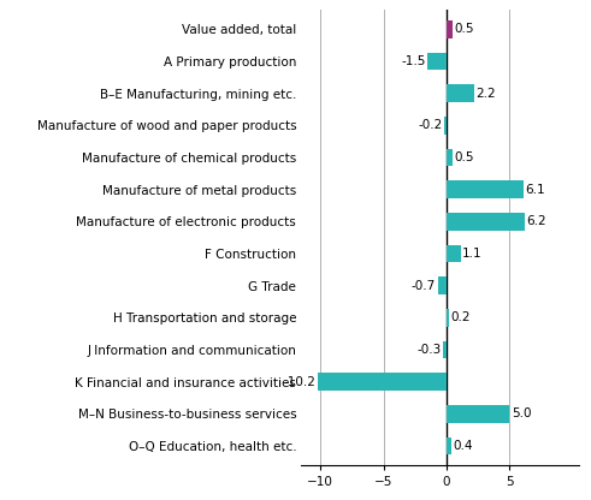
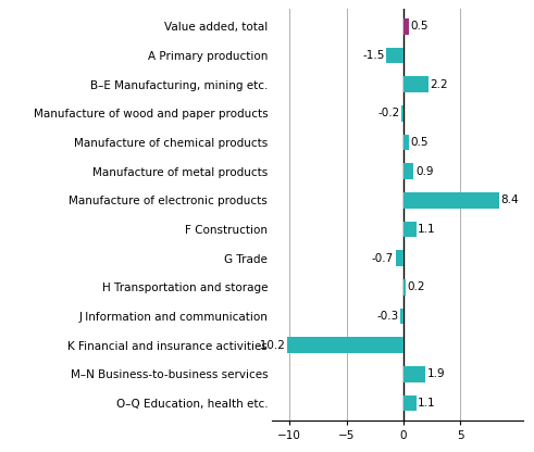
Manufacture of metal products: 6.1 -> 0.9
Manufacture of electronic products: 6.2 -> 8.4
M–N Business-to-business services: 5.0 -> 1.9
O–Q Education, health etc.: 0.4 -> 1.1
